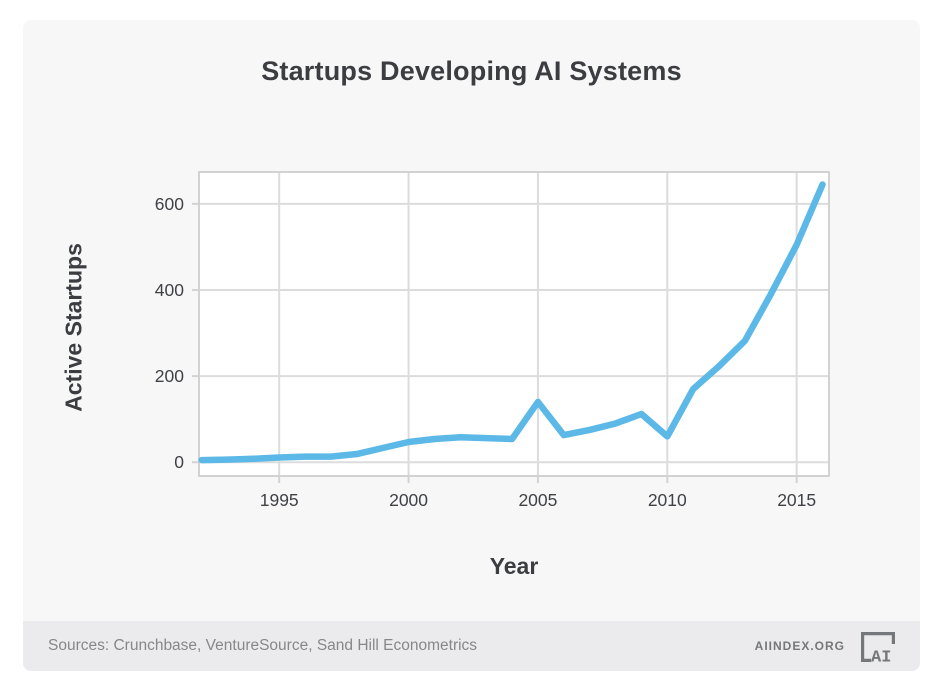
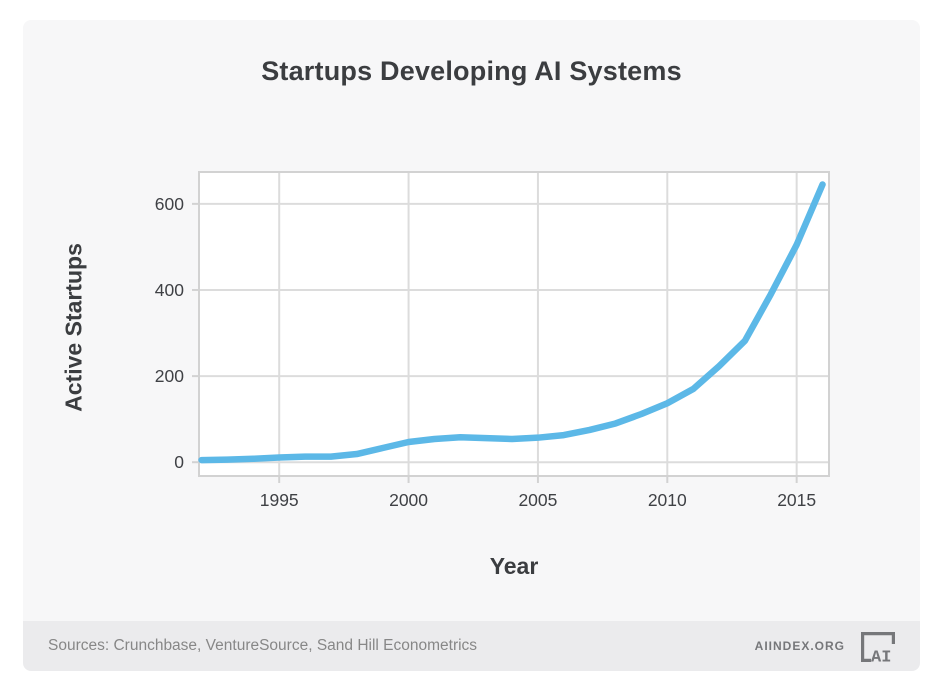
2005: 140 -> 60
2010: 60 -> 140
